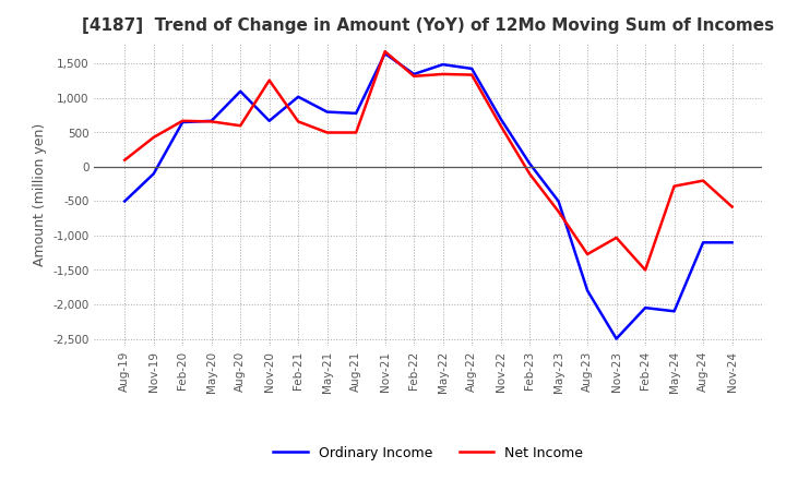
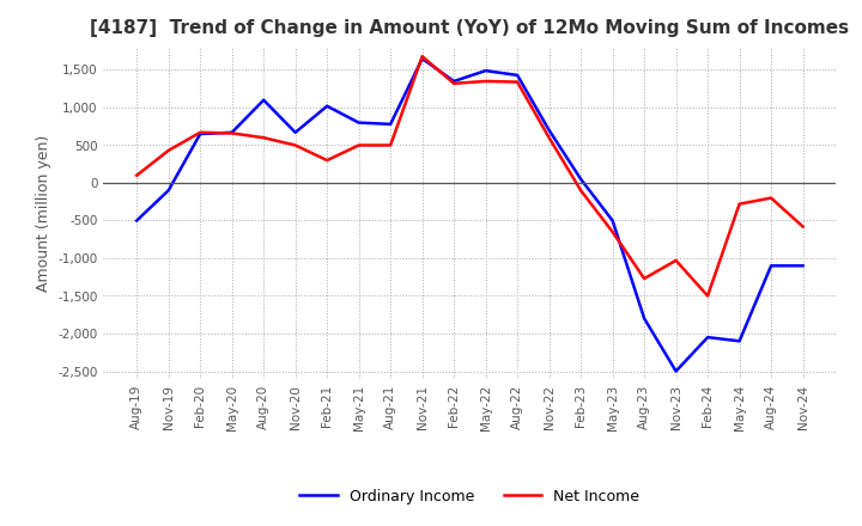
Net Income/Nov-20: 1,260 -> 500
Net Income/Feb-21: 660 -> 300
